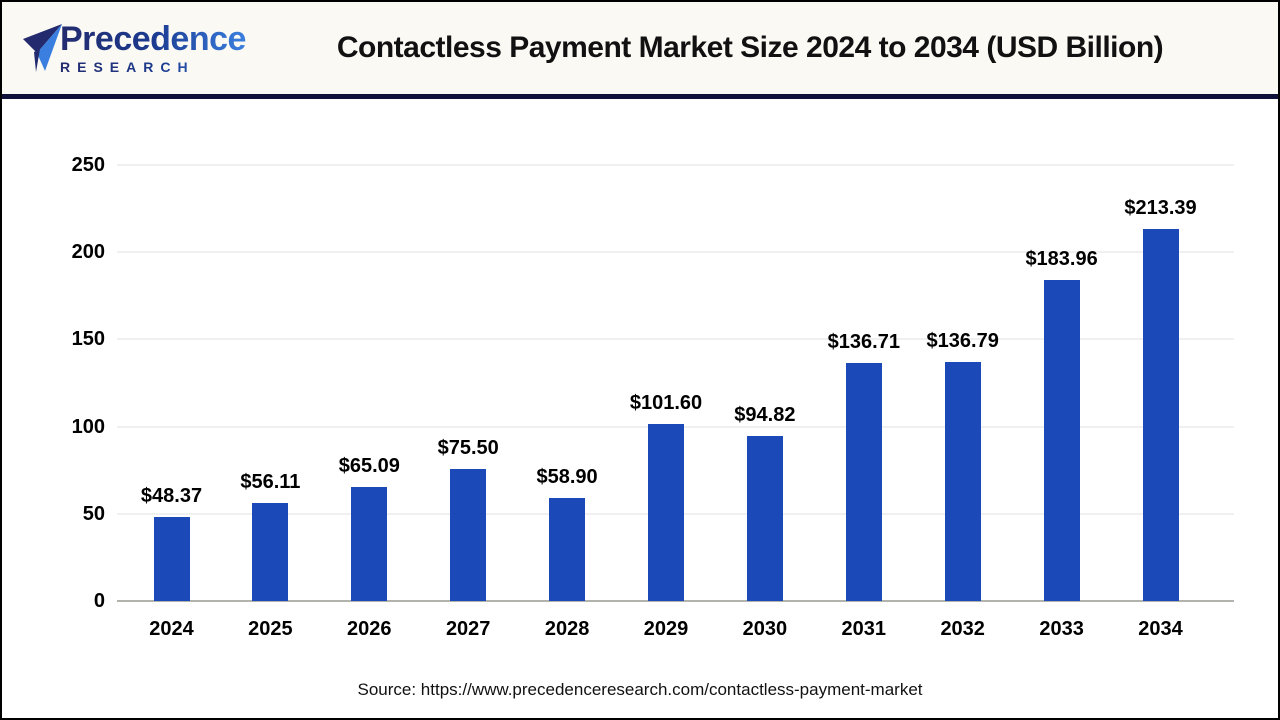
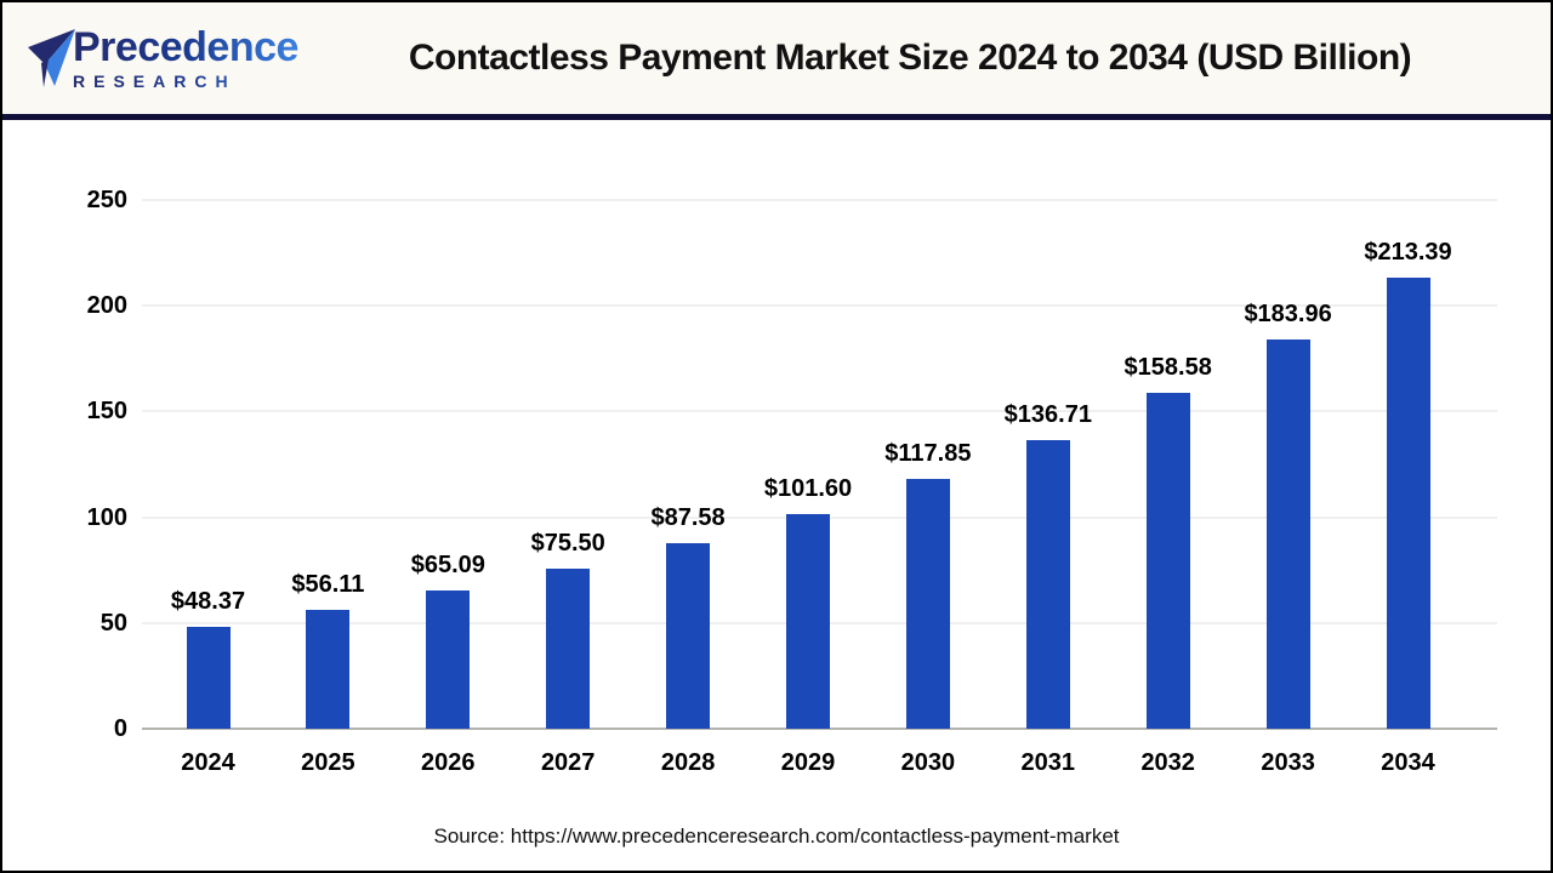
2028: $58.90 -> $87.58
2030: $94.82 -> $117.85
2032: $136.79 -> $158.58
